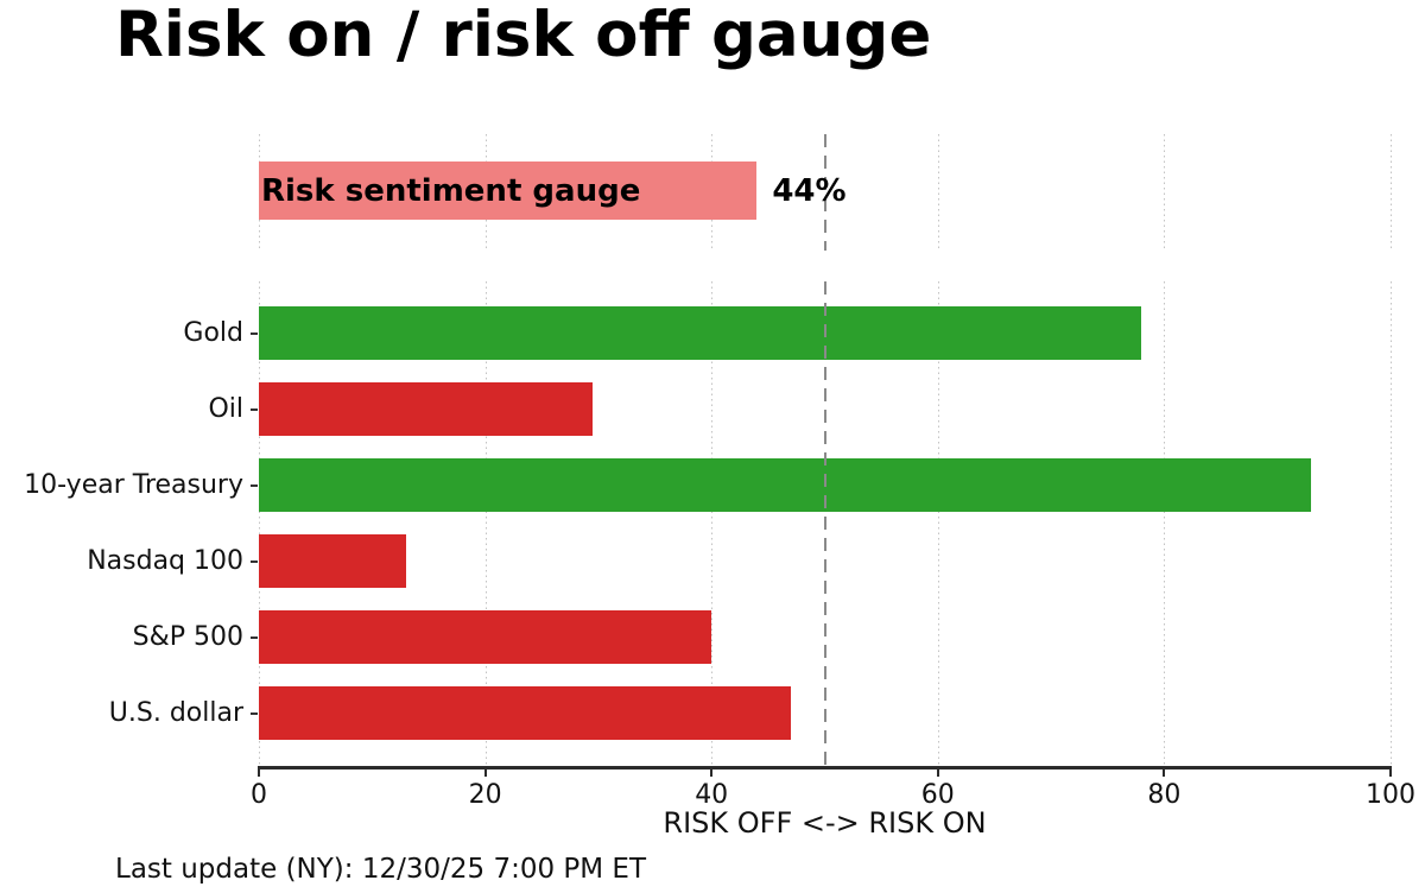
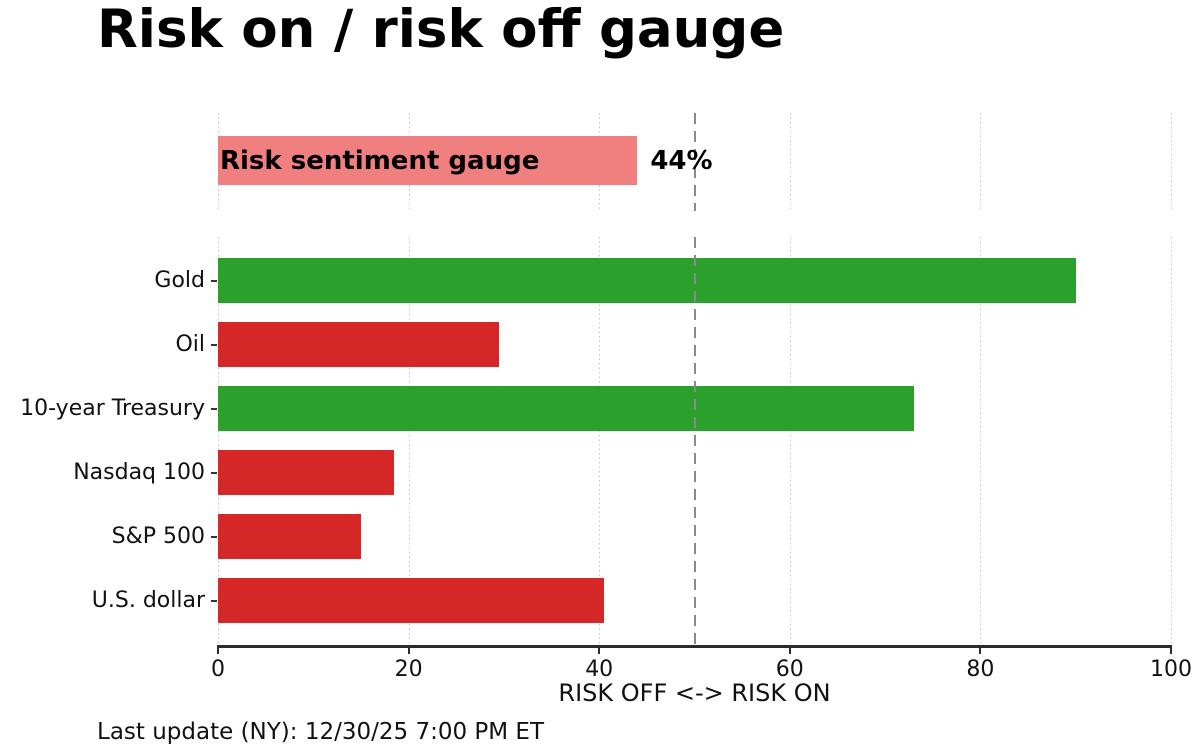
Gold: 78 -> 90
10-year Treasury: 93 -> 73
Nasdaq 100: 13 -> 18
S&P 500: 40 -> 15
U.S. dollar: 47 -> 40
